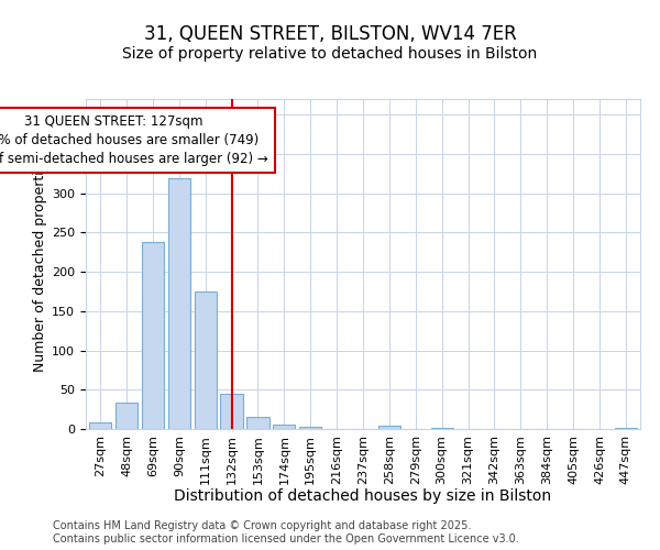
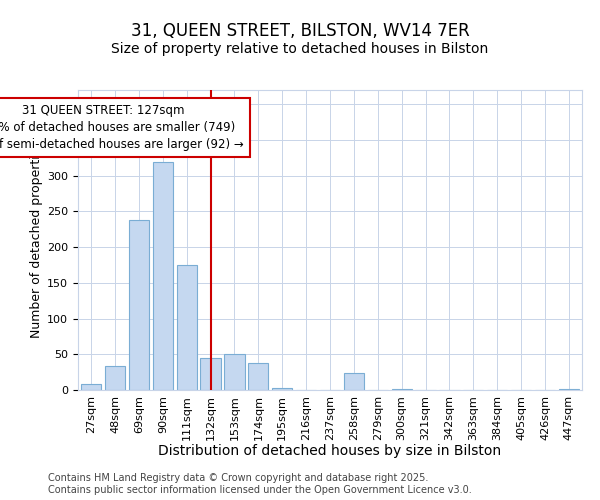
153sqm: 16 -> 50
174sqm: 6 -> 38
258sqm: 4 -> 24
